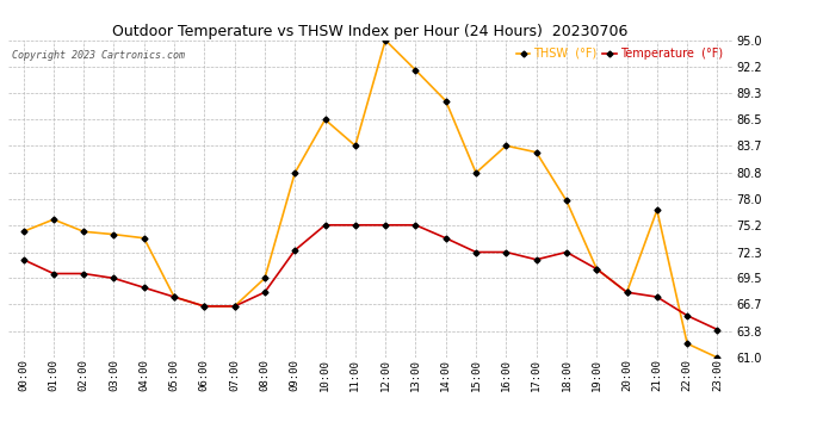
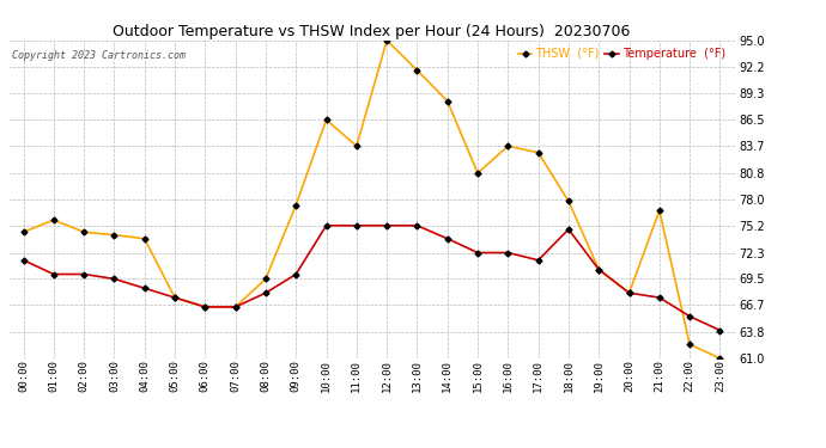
THSW (°F)/09:00: 80.8 -> 77.4
Temperature (°F)/09:00: 72.5 -> 70.0
Temperature (°F)/18:00: 72.3 -> 74.8
